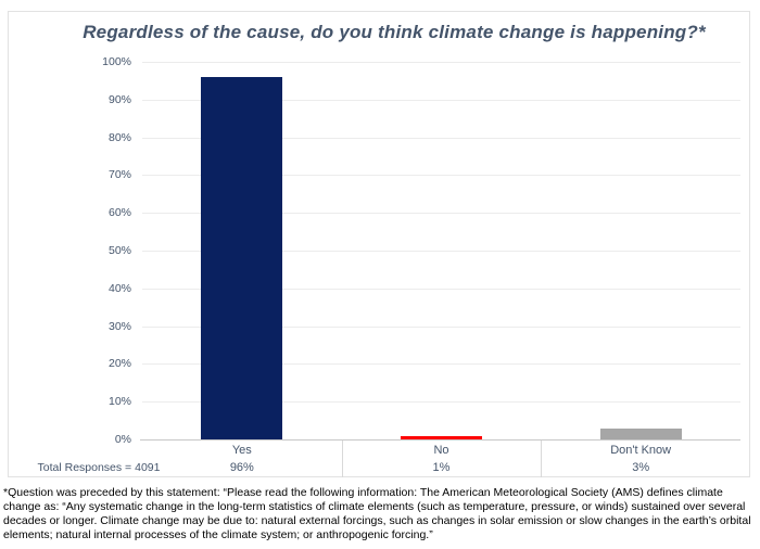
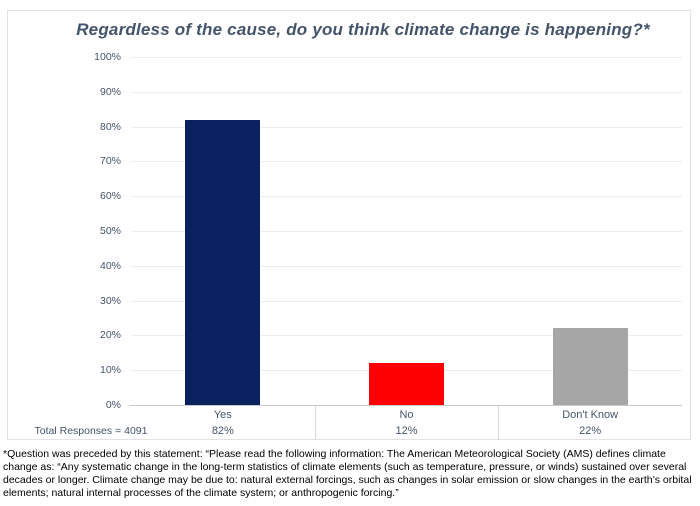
Yes: 96% -> 82%
No: 1% -> 12%
Don't Know: 3% -> 22%
